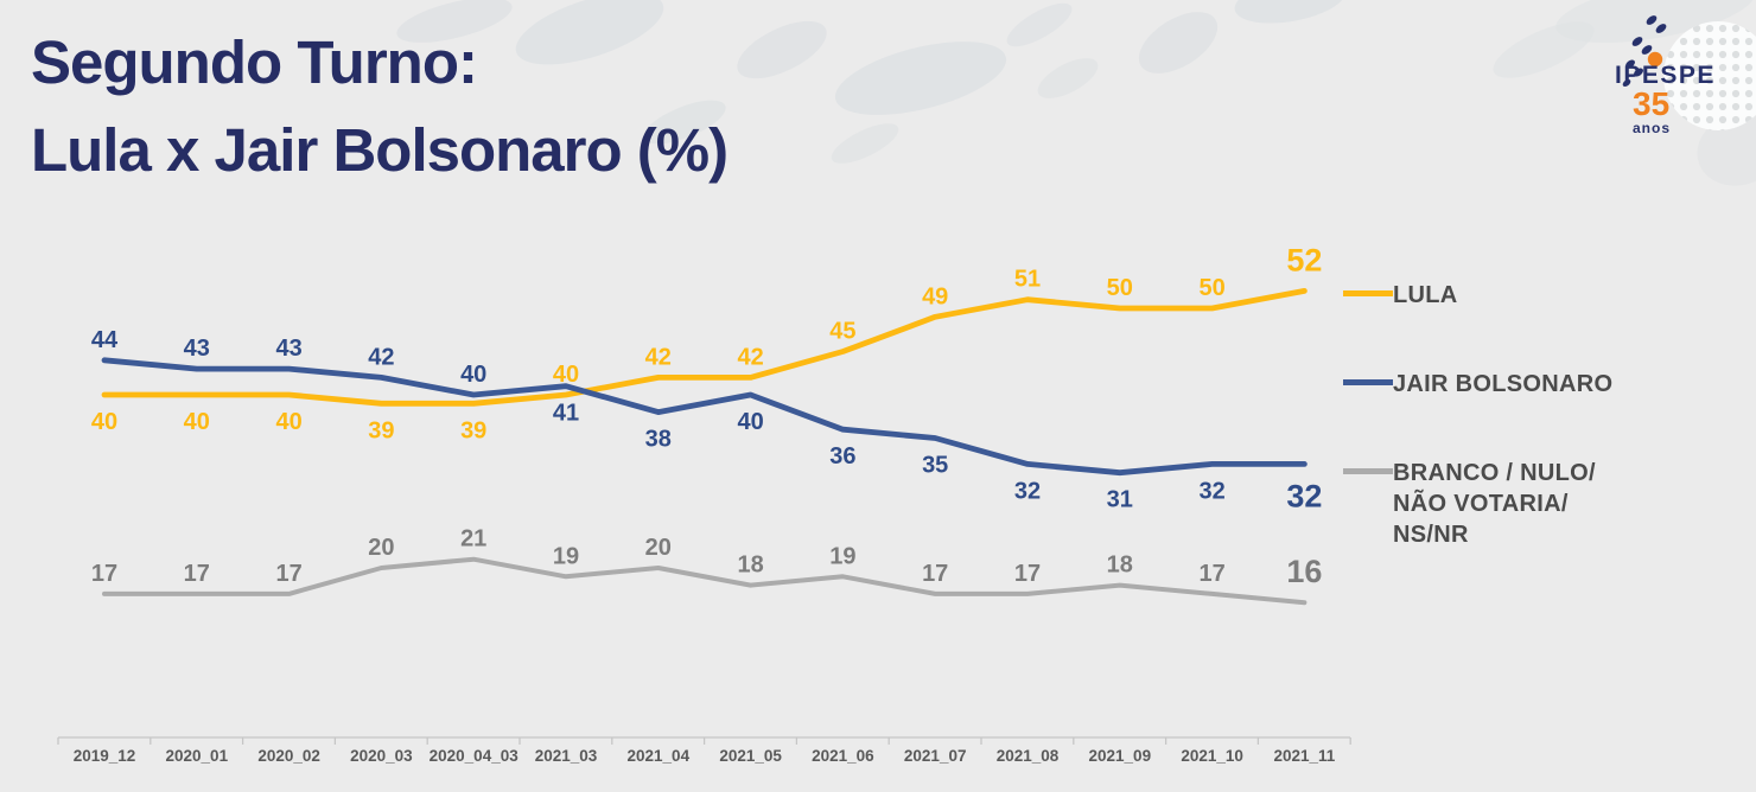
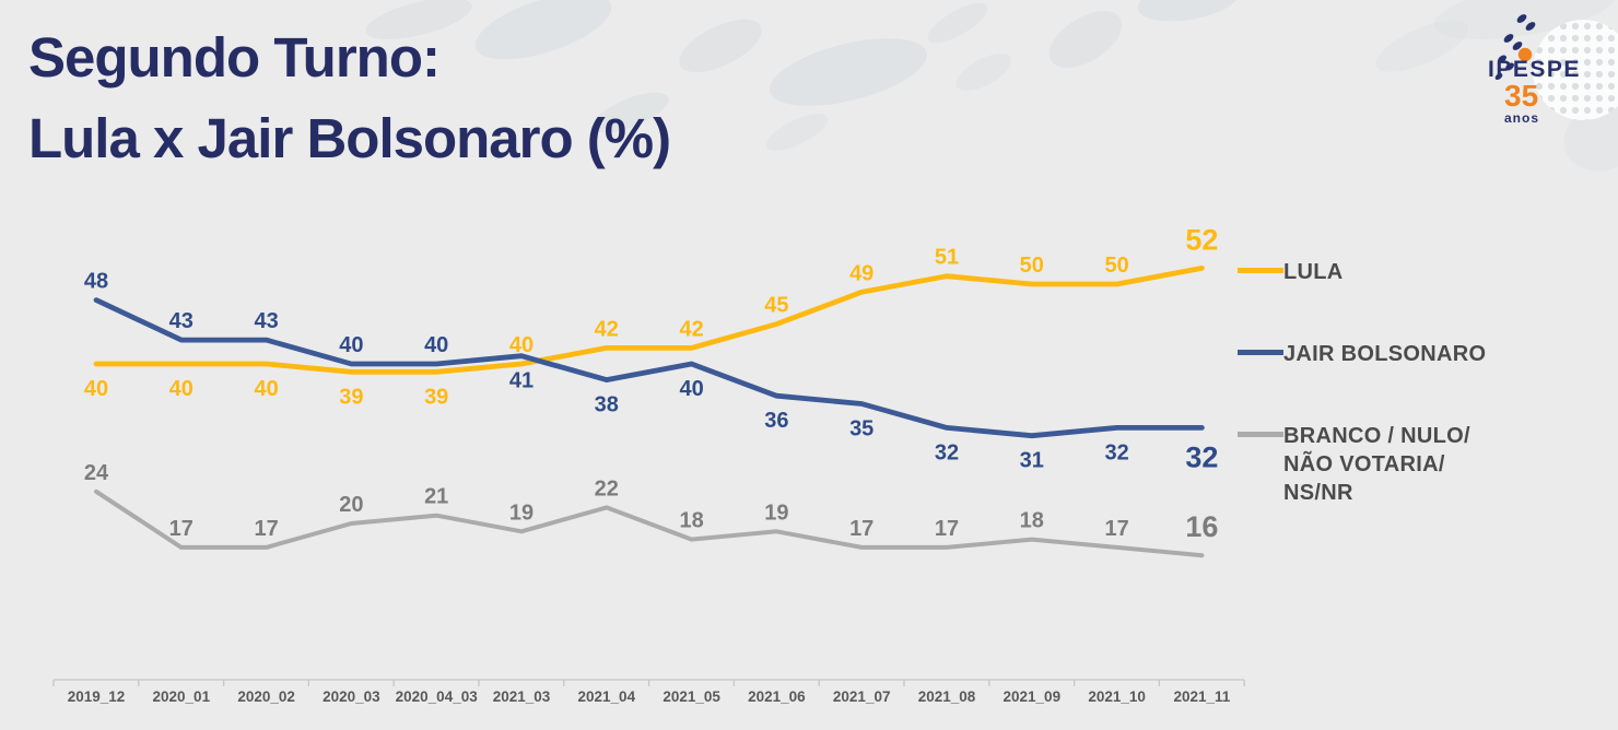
JAIR BOLSONARO/2019_12: 44 -> 48
BRANCO / NULO/ NÃO VOTARIA/ NS/NR/2019_12: 17 -> 24
JAIR BOLSONARO/2020_03: 42 -> 40
BRANCO / NULO/ NÃO VOTARIA/ NS/NR/2021_04: 20 -> 22
